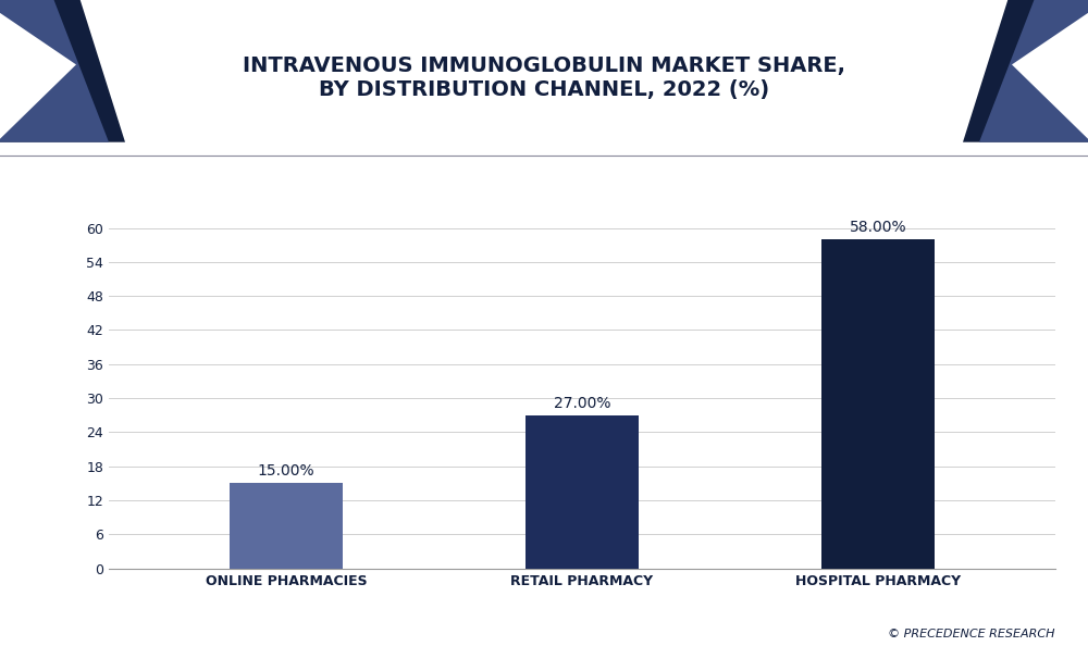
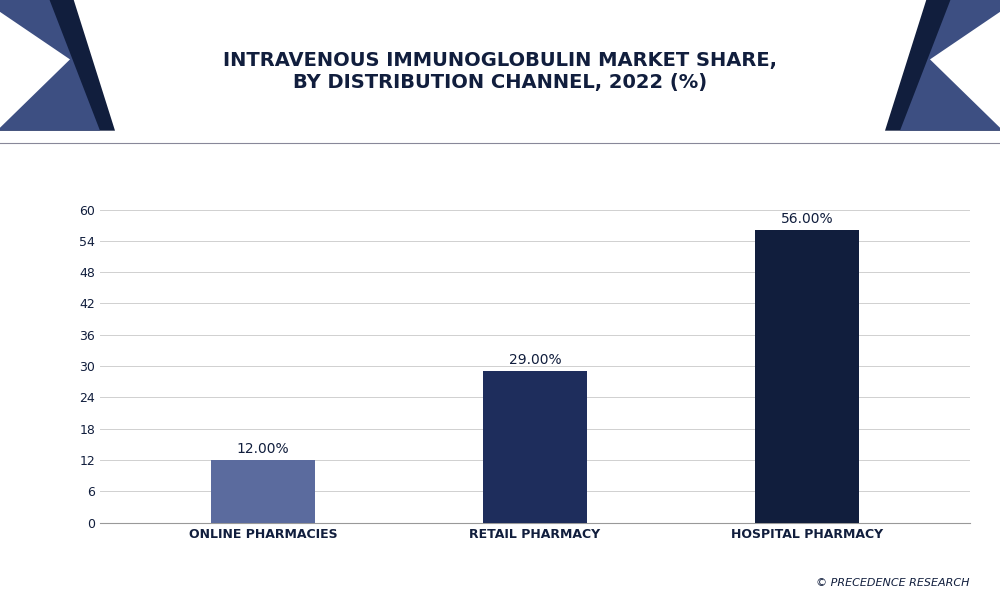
ONLINE PHARMACIES: 15.00% -> 12.00%
RETAIL PHARMACY: 27.00% -> 29.00%
HOSPITAL PHARMACY: 58.00% -> 56.00%
